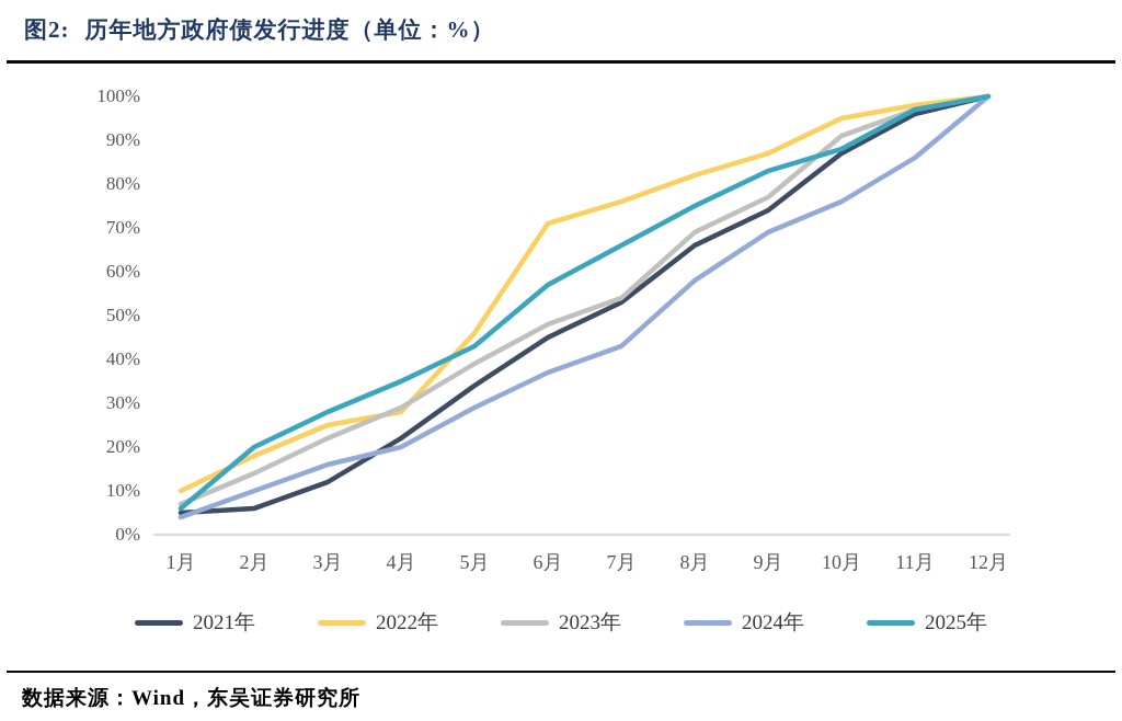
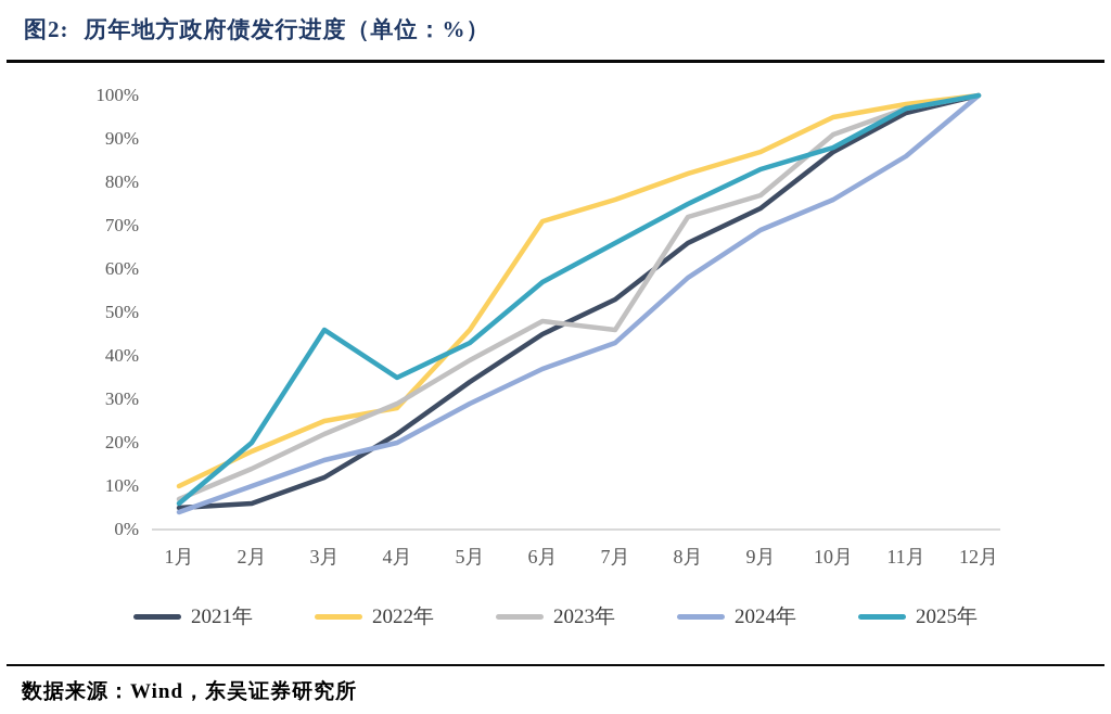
2025年/3月: 28% -> 46%
2023年/7月: 54% -> 46%
2023年/8月: 69% -> 72%
